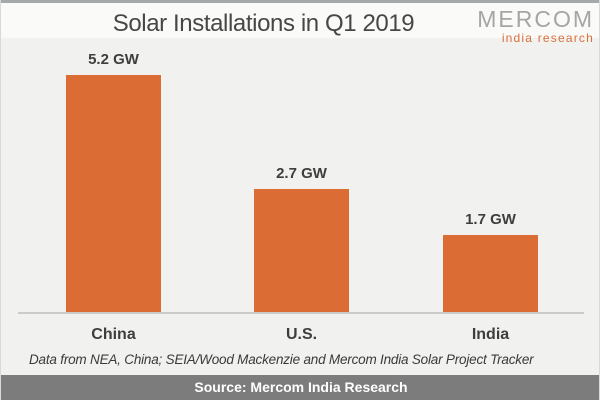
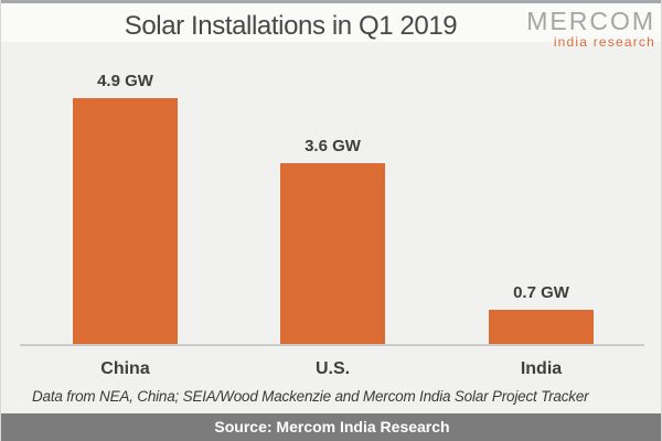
China: 5.2 -> 4.9
U.S.: 2.7 -> 3.6
India: 1.7 -> 0.7
